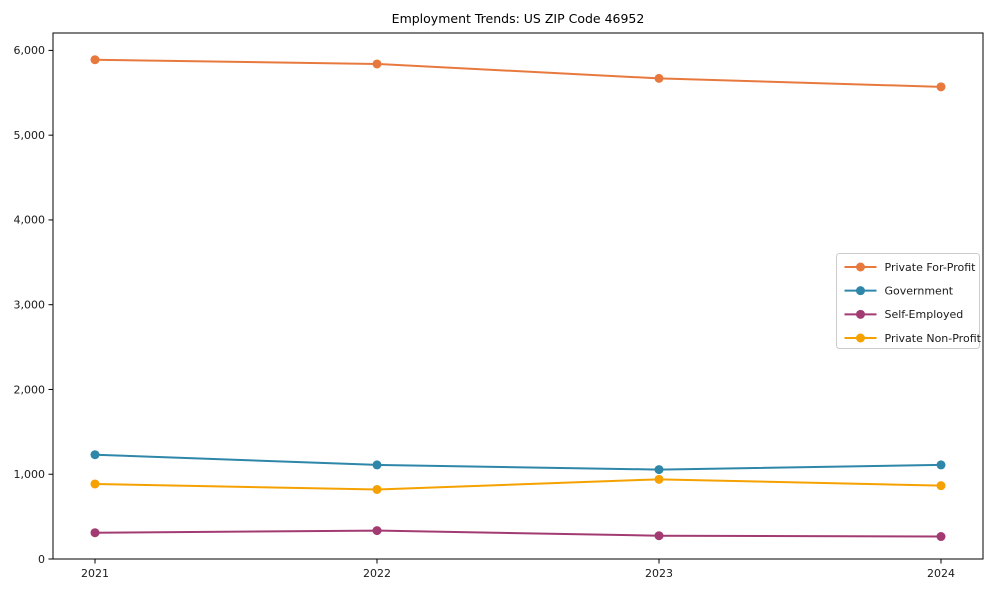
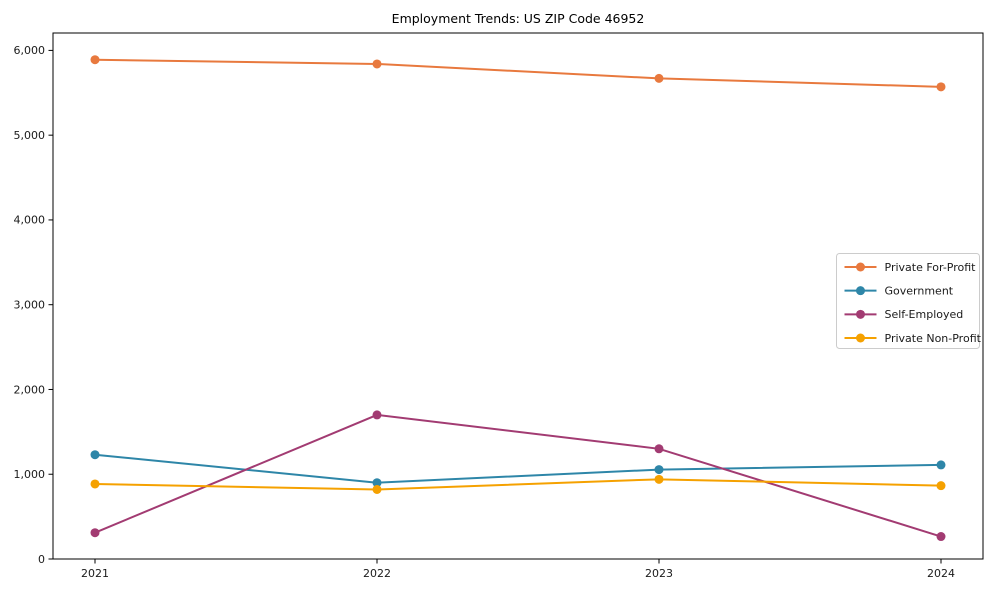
Government/2022: 1100 -> 900
Self-Employed/2022: 300 -> 1700
Self-Employed/2023: 300 -> 1300
